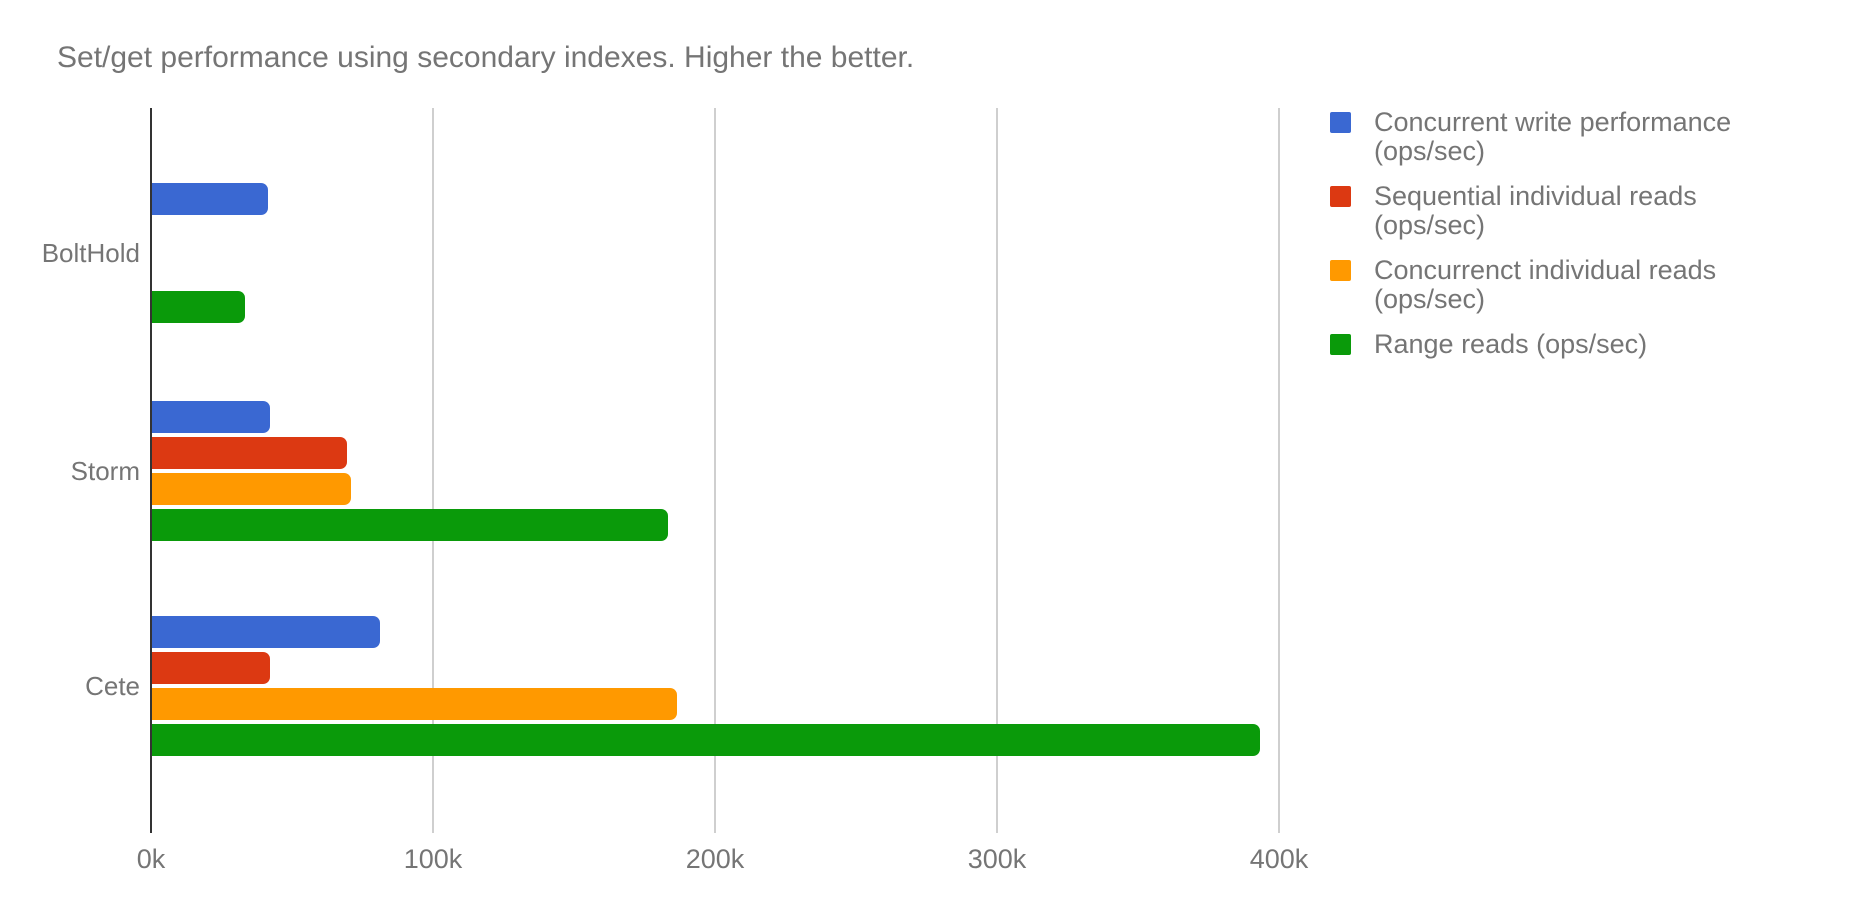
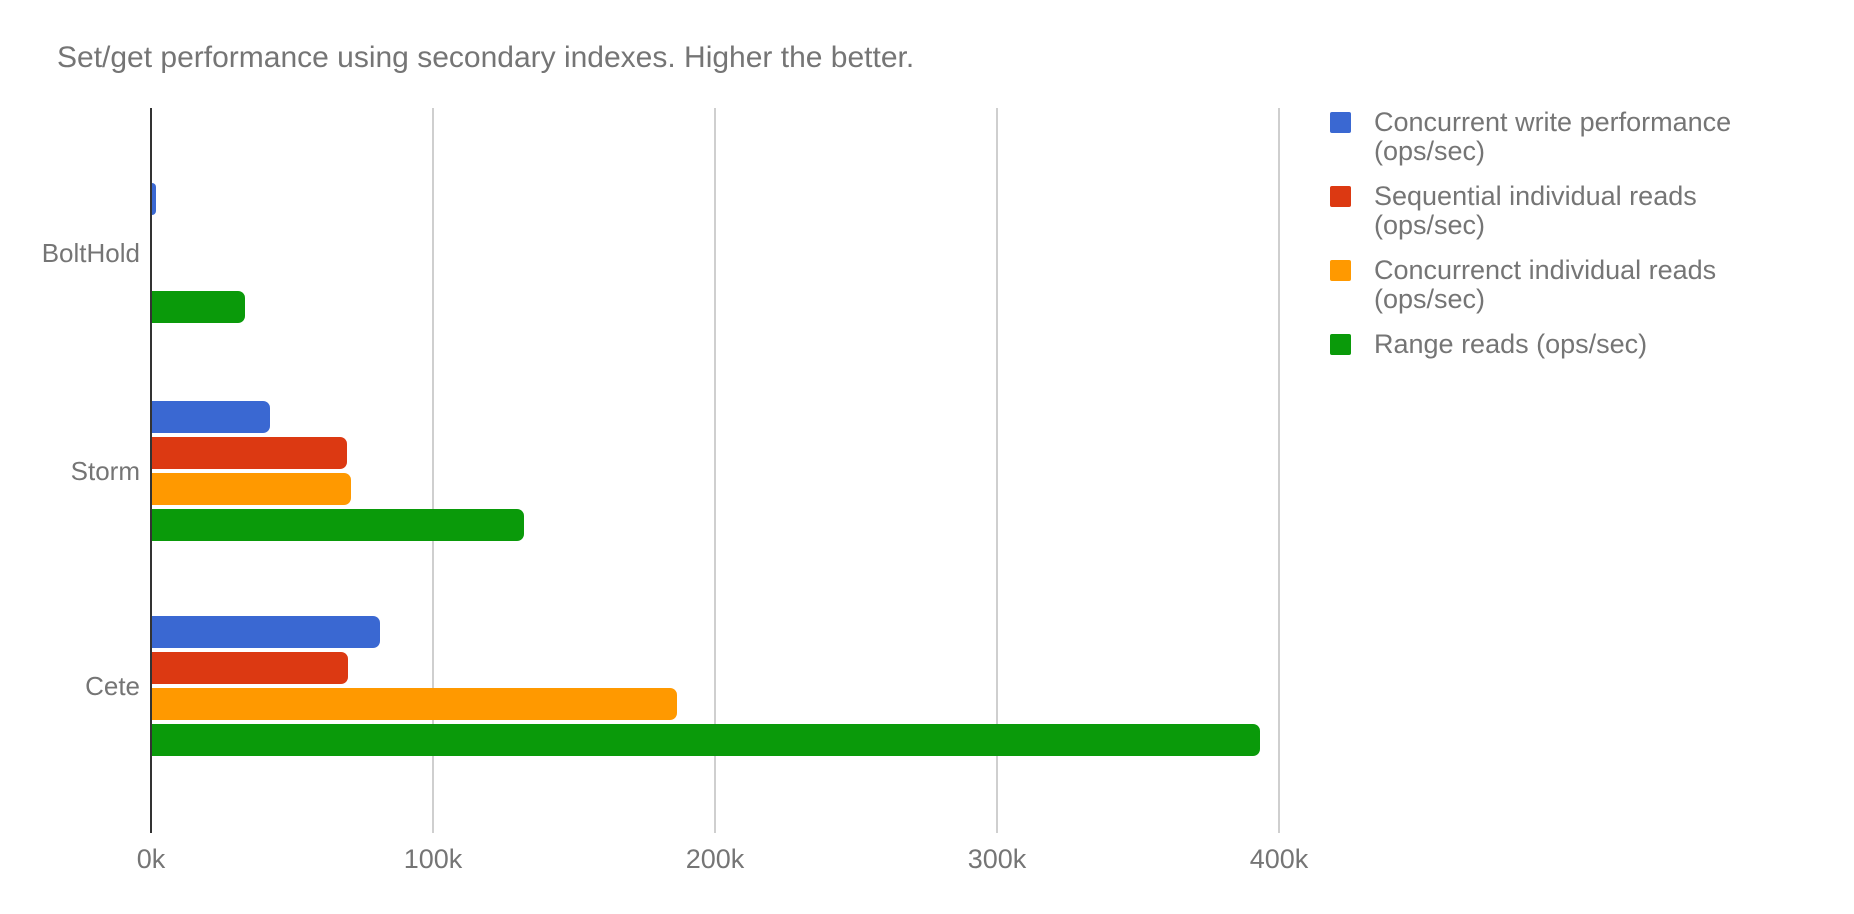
Concurrent write performance (ops/sec)/BoltHold: 41k -> 1k
Range reads (ops/sec)/Storm: 183k -> 132k
Sequential individual reads (ops/sec)/Cete: 42k -> 70k
